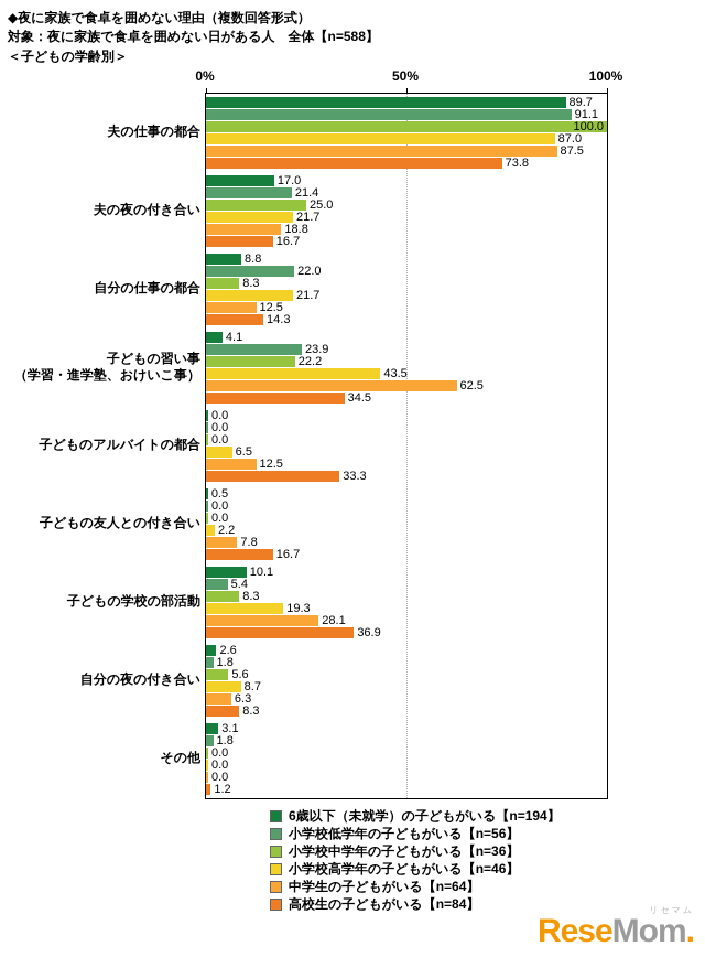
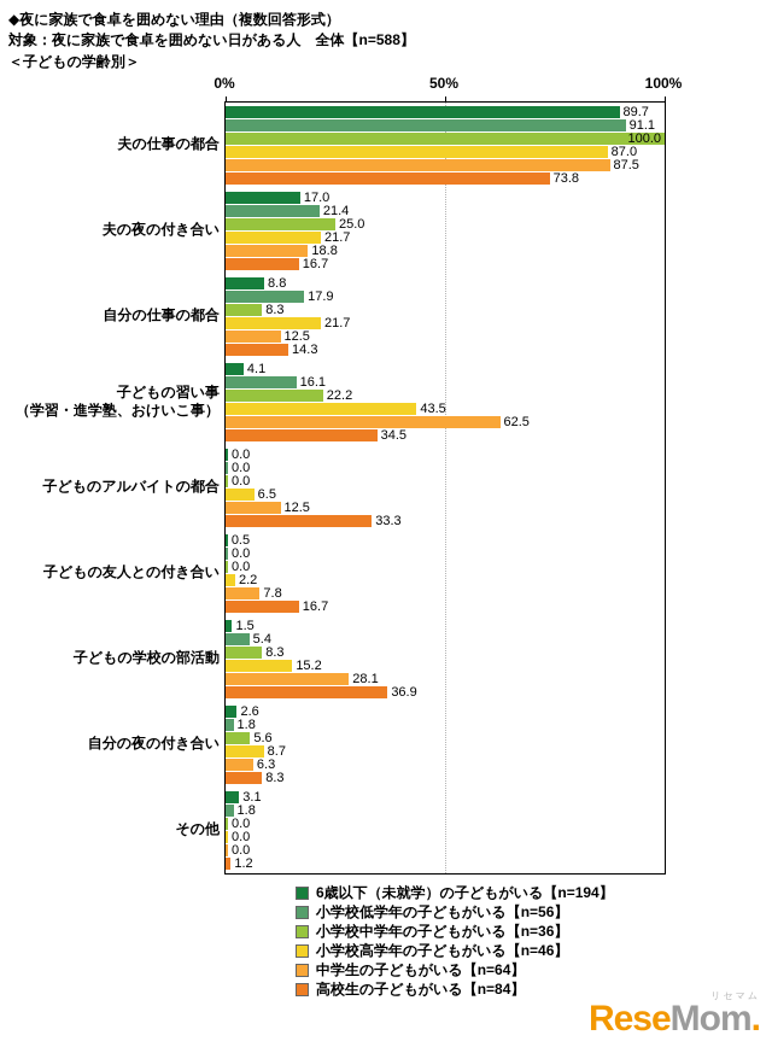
小学校低学年の子どもがいる【n=56】/自分の仕事の都合: 22.0 -> 17.9
小学校低学年の子どもがいる【n=56】/子どもの習い事 （学習・進学塾、おけいこ事）: 23.9 -> 16.1
6歳以下（未就学）の子どもがいる【n=194】/子どもの学校の部活動: 10.1 -> 1.5
小学校高学年の子どもがいる【n=46】/子どもの学校の部活動: 19.3 -> 15.2
